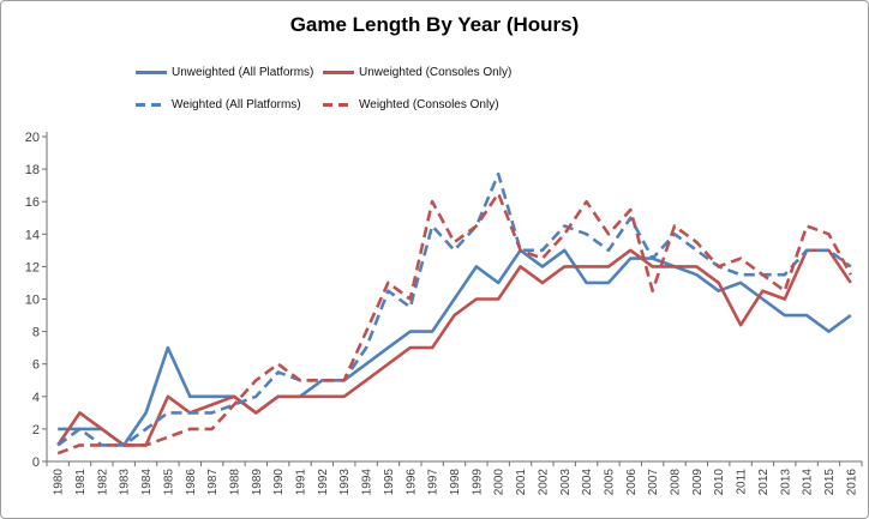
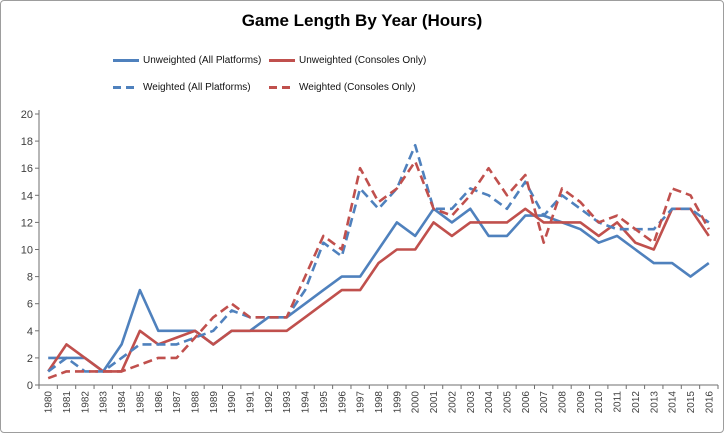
Unweighted (Consoles Only)/2011: 8.4 -> 12.0
